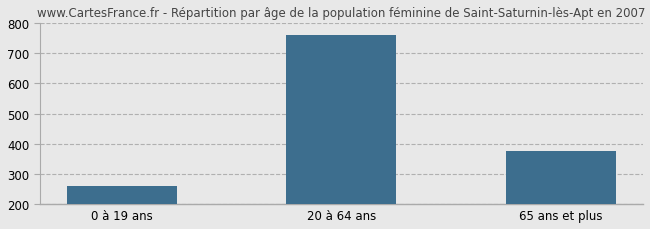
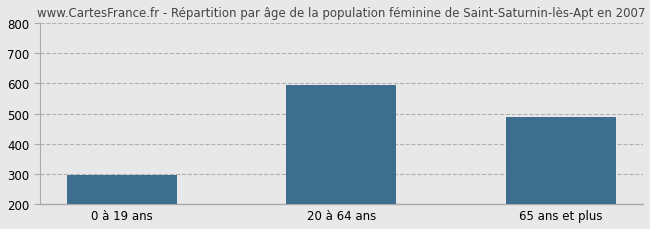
0 à 19 ans: 260 -> 295
20 à 64 ans: 760 -> 595
65 ans et plus: 375 -> 490
